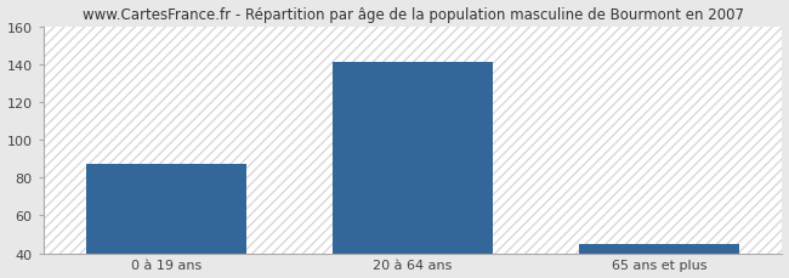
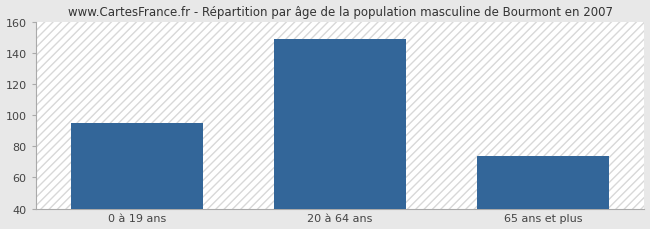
0 à 19 ans: 87 -> 95
20 à 64 ans: 141 -> 149
65 ans et plus: 45 -> 74
